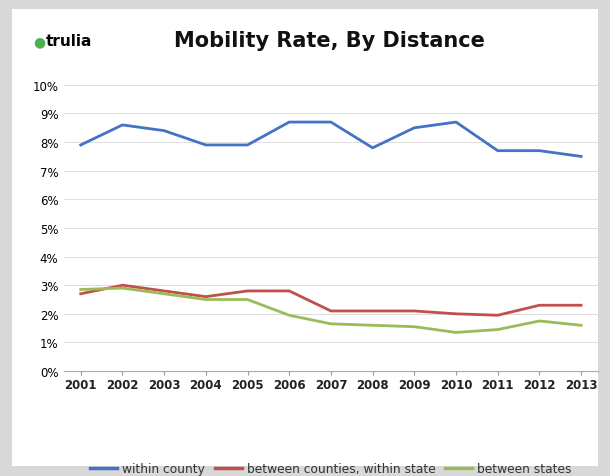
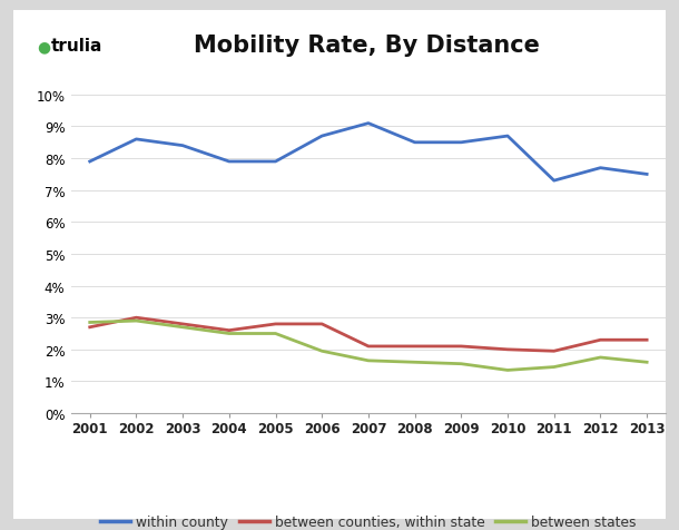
within county/2007: 8.7% -> 9.1%
within county/2008: 7.8% -> 8.5%
within county/2011: 7.7% -> 7.3%
